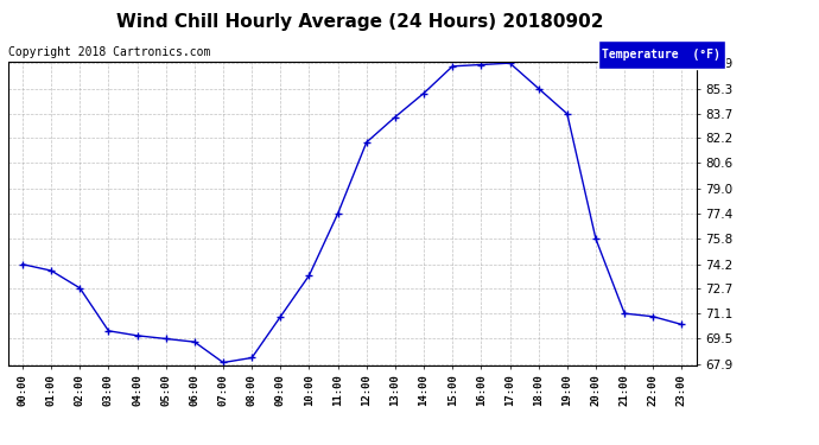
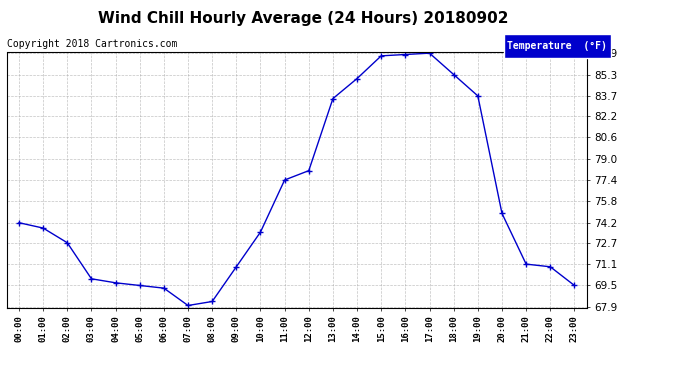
12:00: 81.9 -> 78.1
20:00: 75.8 -> 74.9
23:00: 70.4 -> 69.5
